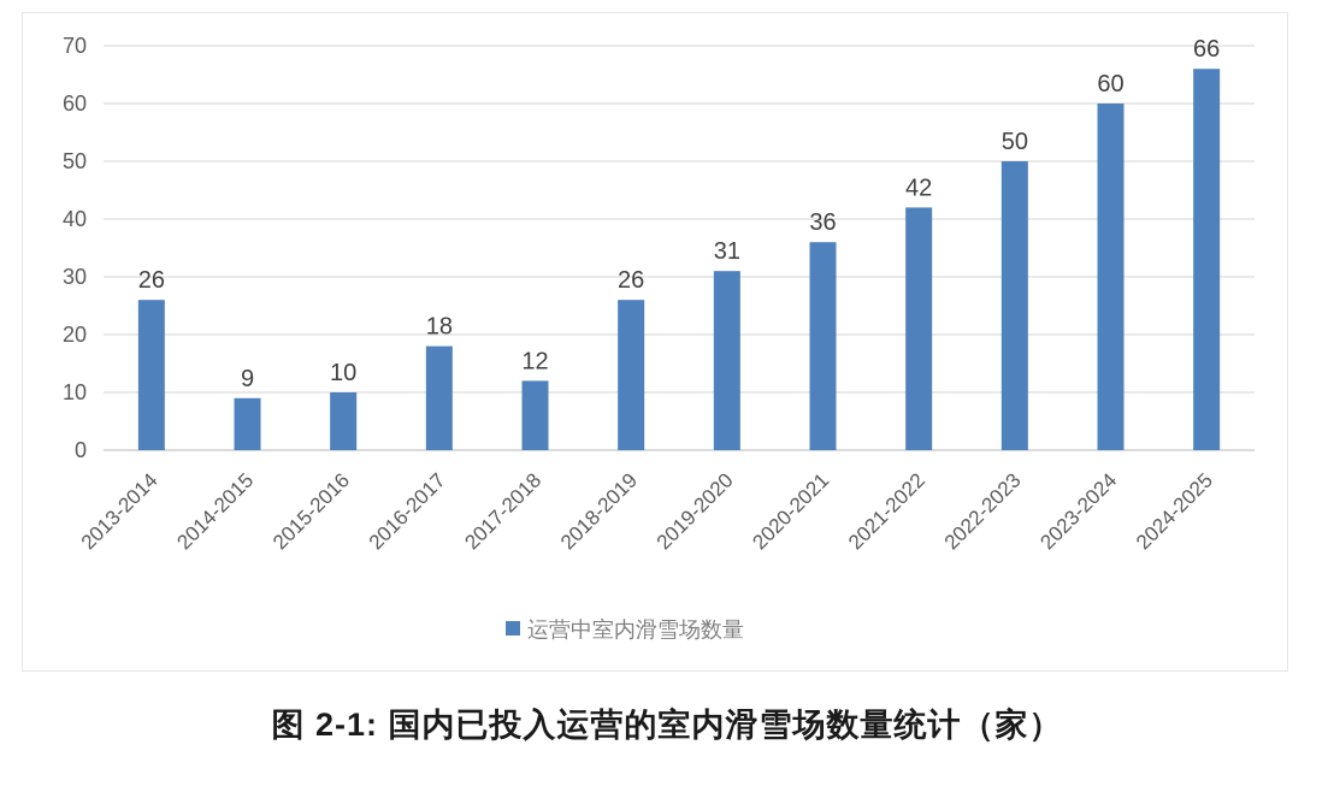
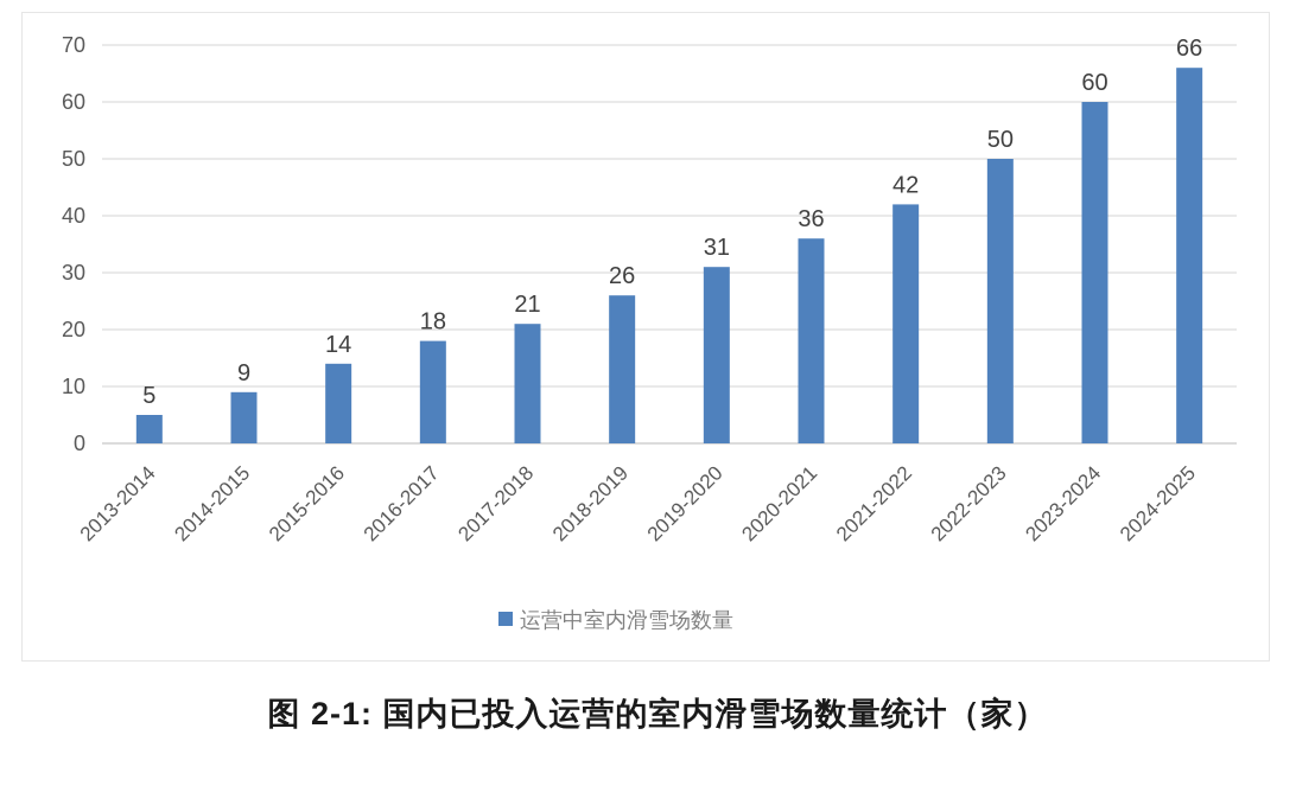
2013-2014: 26 -> 5
2015-2016: 10 -> 14
2017-2018: 12 -> 21
